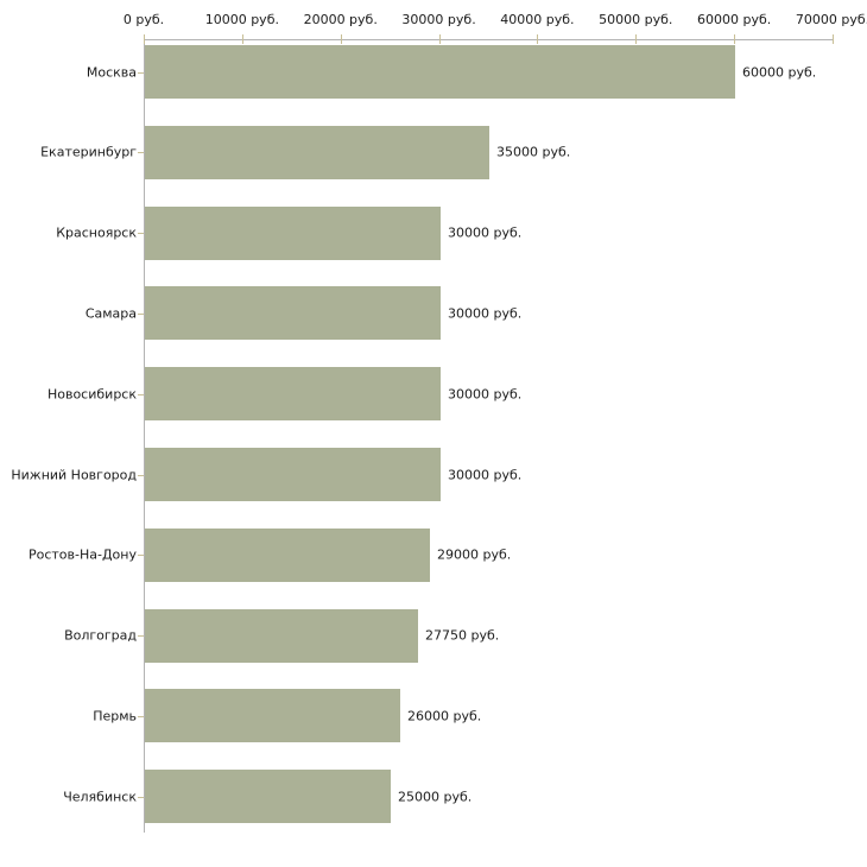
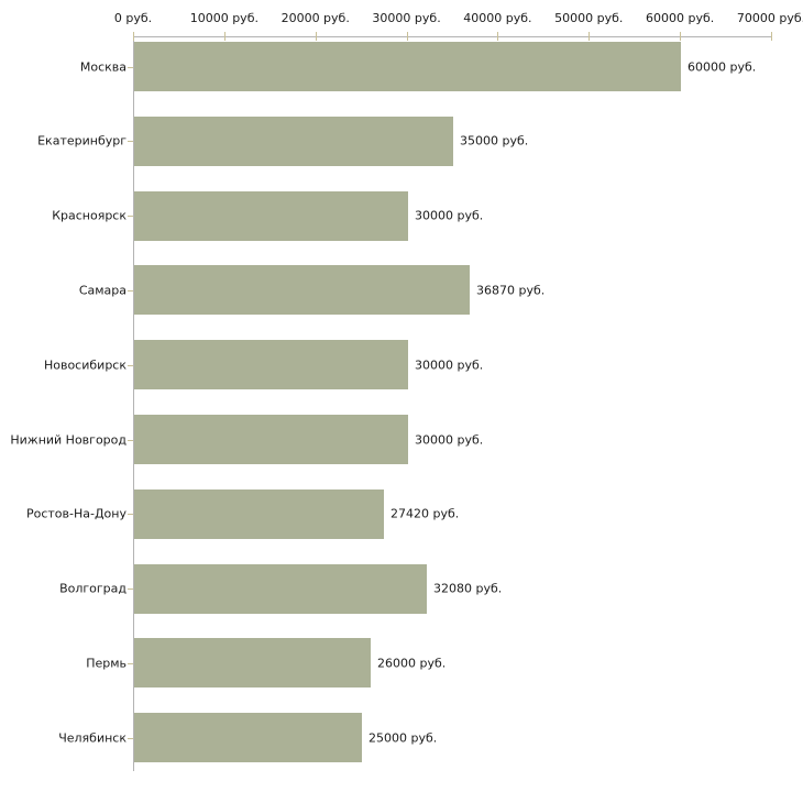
Самара: 30000 -> 36870
Ростов-На-Дону: 29000 -> 27420
Волгоград: 27750 -> 32080
